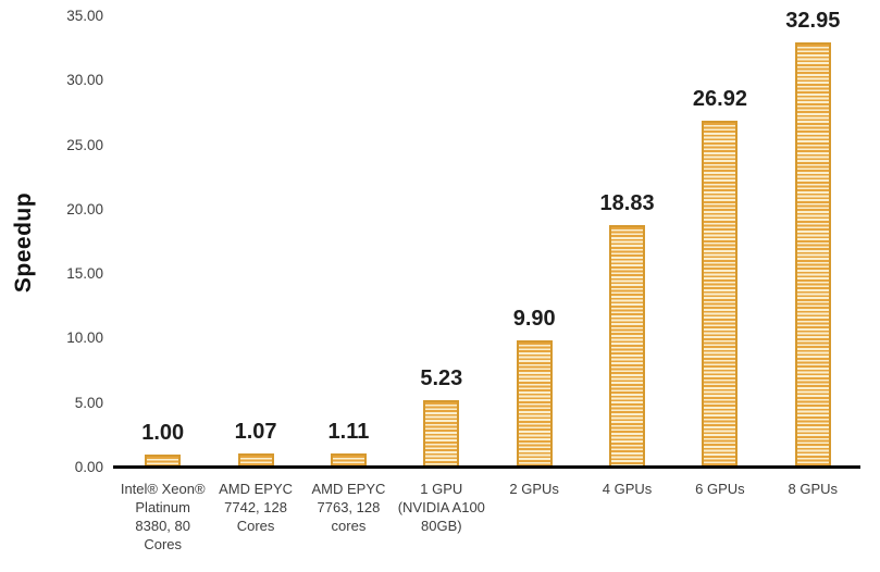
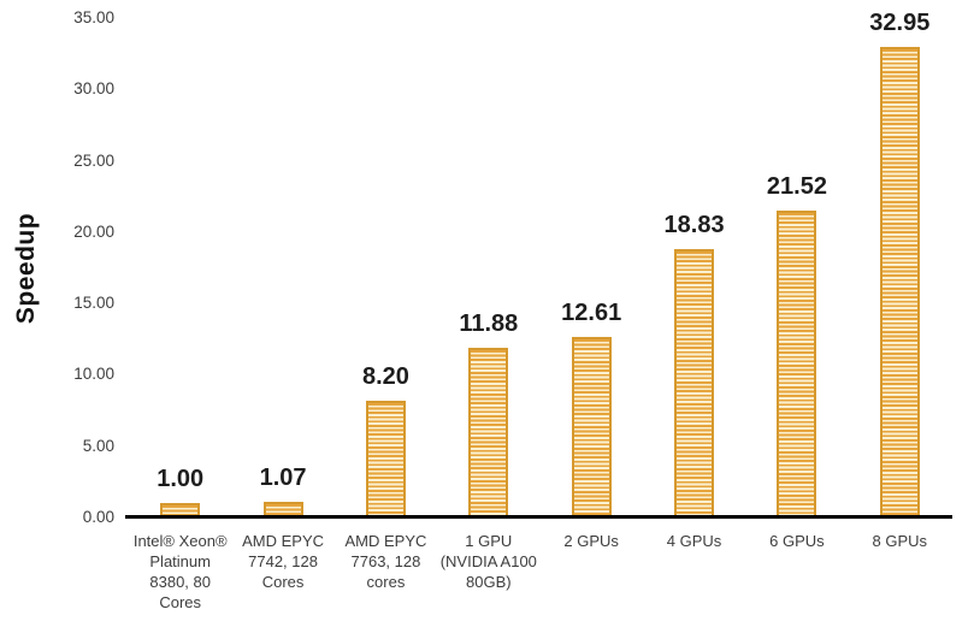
AMD EPYC 7763, 128 cores: 1.11 -> 8.20
1 GPU (NVIDIA A100 80GB): 5.23 -> 11.88
2 GPUs: 9.90 -> 12.61
6 GPUs: 26.92 -> 21.52
